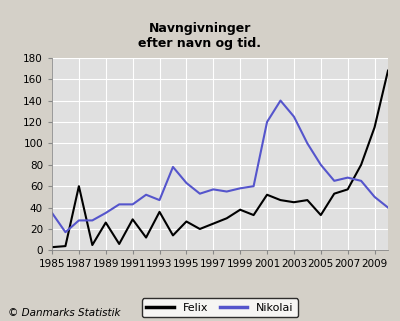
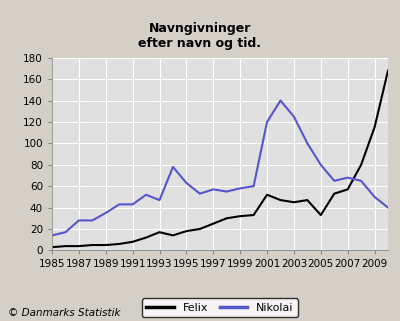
Nikolai/1985: 35 -> 14
Felix/1987: 60 -> 4
Felix/1989: 26 -> 5
Felix/1991: 29 -> 8
Felix/1993: 36 -> 17
Felix/1995: 27 -> 18
Felix/1999: 38 -> 32
